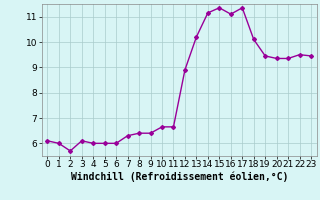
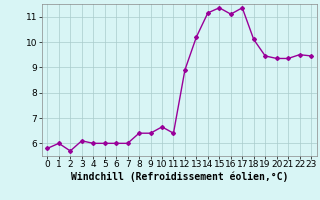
0: 6.10 -> 5.80
7: 6.30 -> 6.00
11: 6.65 -> 6.40
